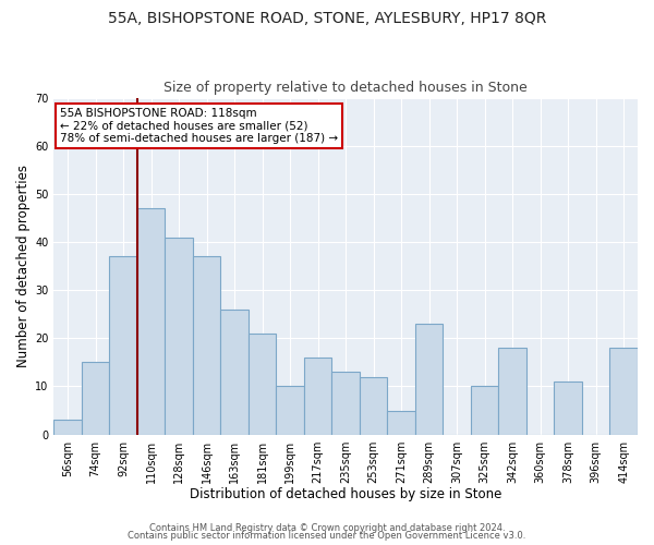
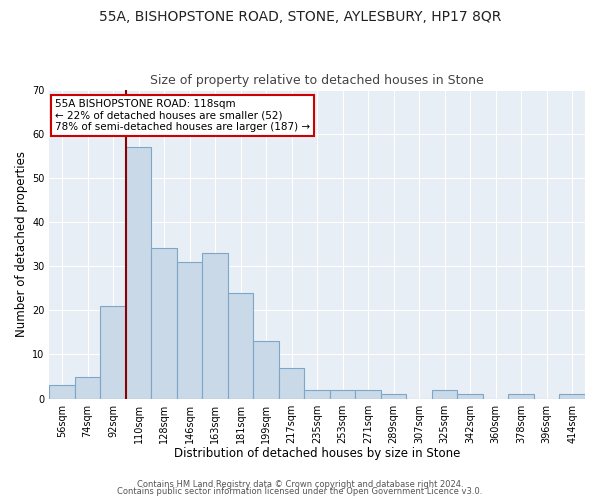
74sqm: 15 -> 5
92sqm: 37 -> 21
110sqm: 47 -> 57
128sqm: 41 -> 34
146sqm: 37 -> 31
163sqm: 26 -> 33
181sqm: 21 -> 24
199sqm: 10 -> 13
217sqm: 16 -> 7
235sqm: 13 -> 2
253sqm: 12 -> 2
271sqm: 5 -> 2
289sqm: 23 -> 1
325sqm: 10 -> 2
342sqm: 18 -> 1
378sqm: 11 -> 1
414sqm: 18 -> 1
